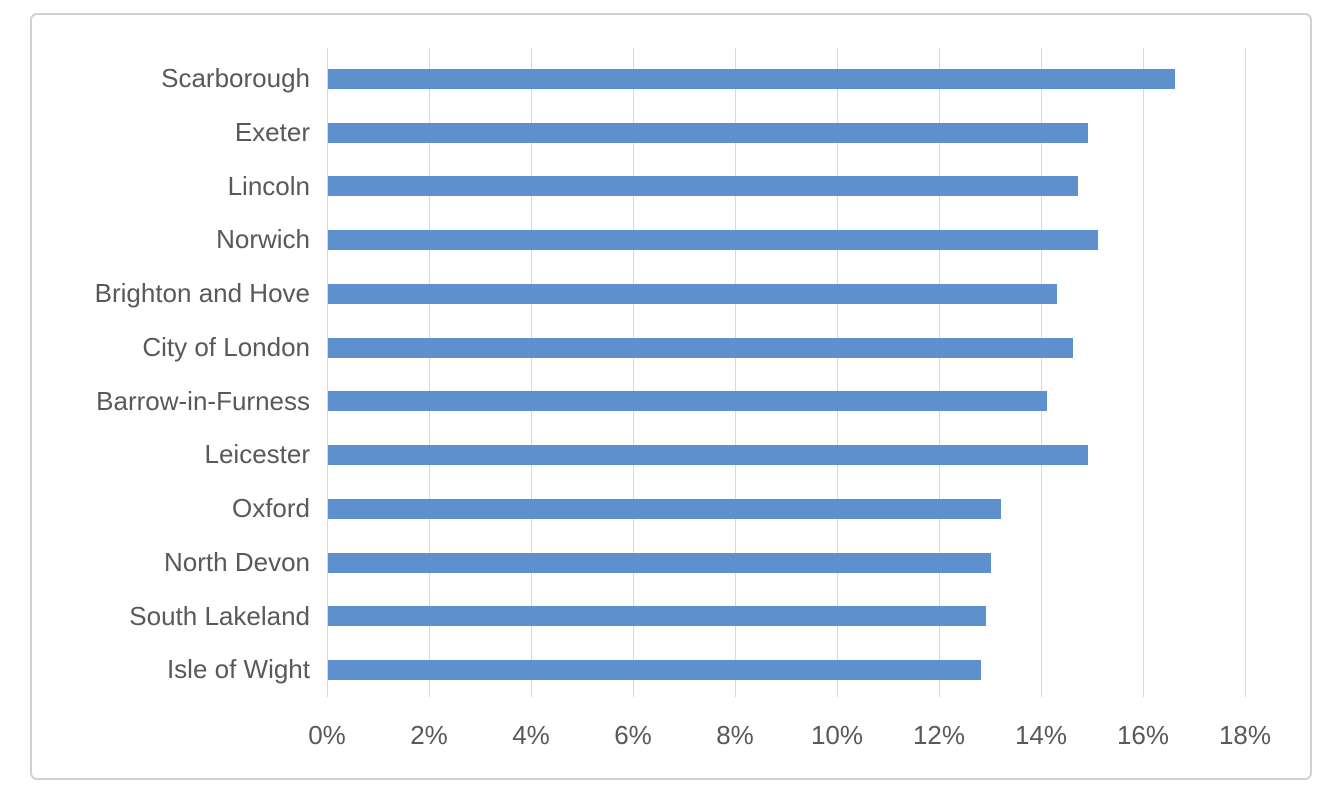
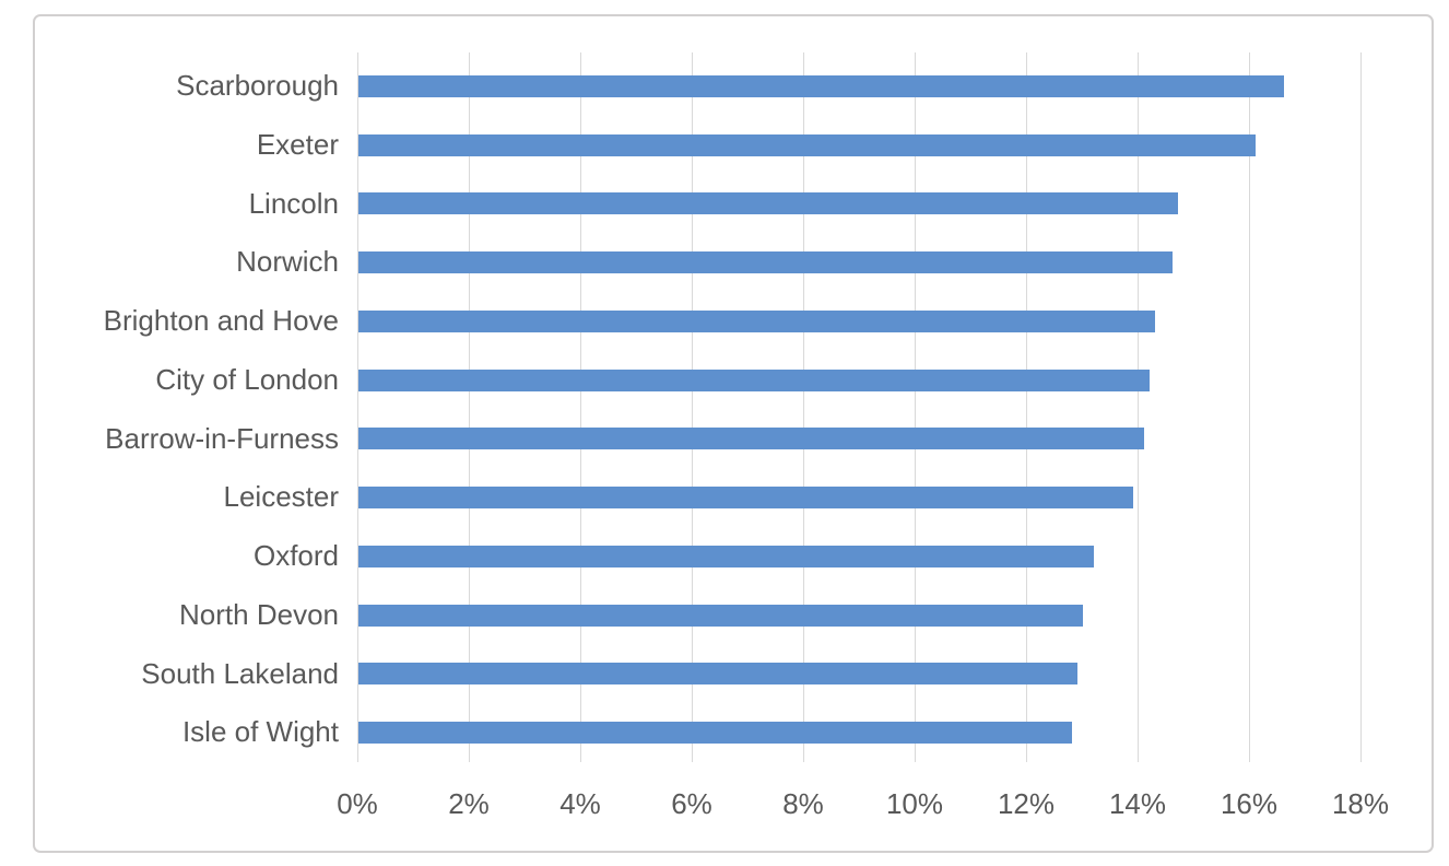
Exeter: 14.9% -> 16.1%
Norwich: 15.1% -> 14.6%
City of London: 14.6% -> 14.2%
Leicester: 14.9% -> 13.9%
